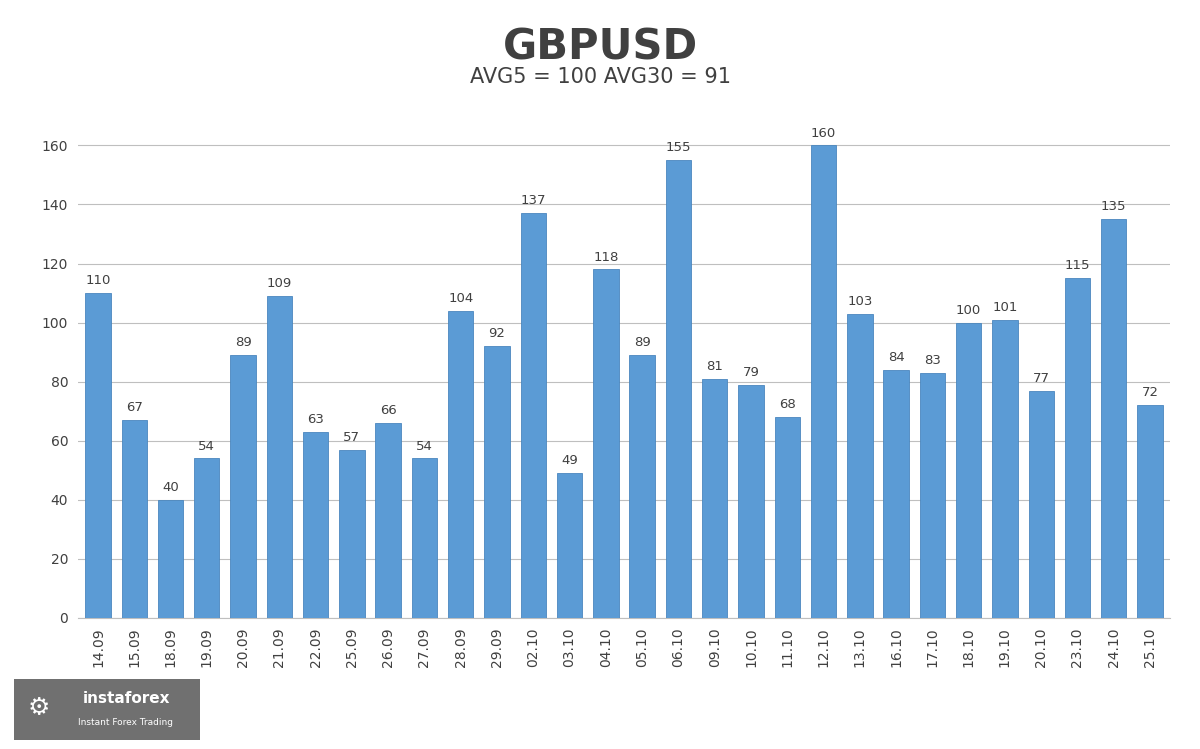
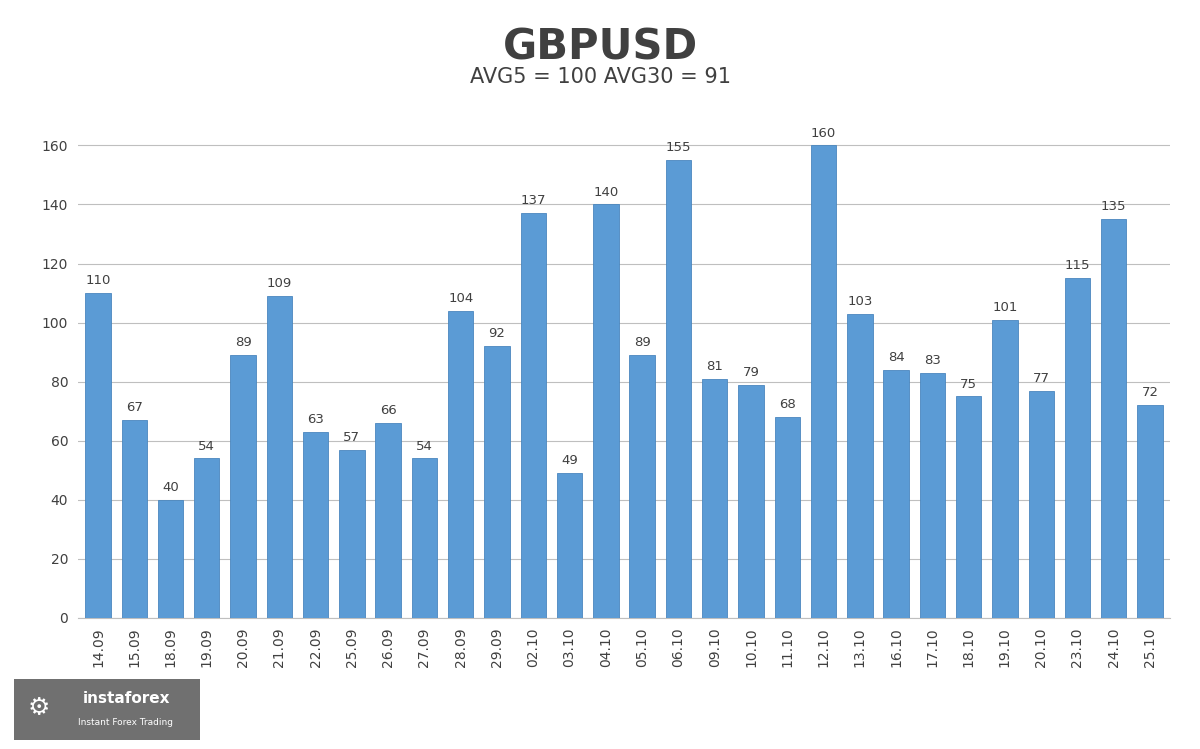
04.10: 118 -> 140
18.10: 100 -> 75
